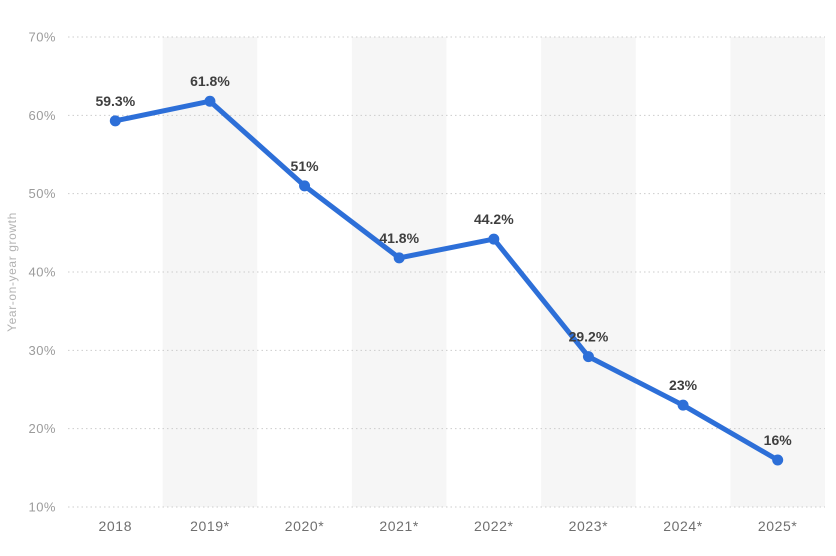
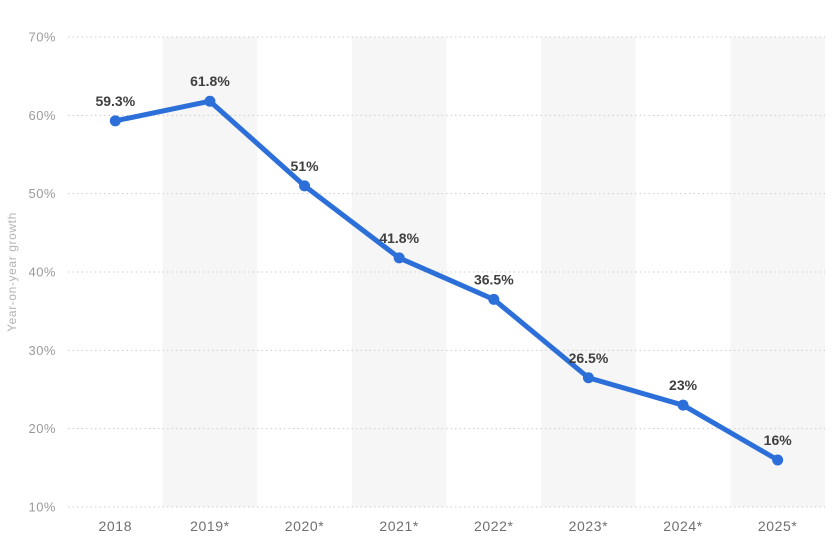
2022*: 44.2% -> 36.5%
2023*: 29.2% -> 26.5%
